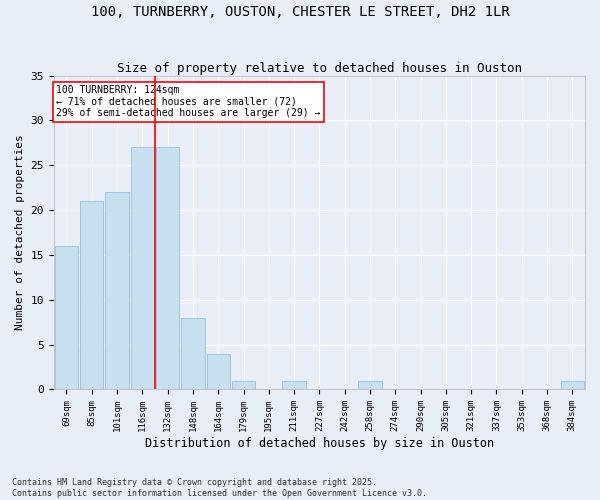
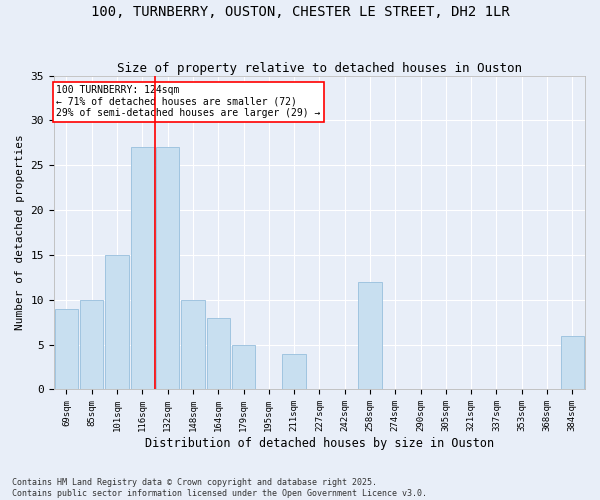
69sqm: 16 -> 9
85sqm: 21 -> 10
101sqm: 22 -> 15
148sqm: 8 -> 10
164sqm: 4 -> 8
179sqm: 1 -> 5
211sqm: 1 -> 4
258sqm: 1 -> 12
384sqm: 1 -> 6
